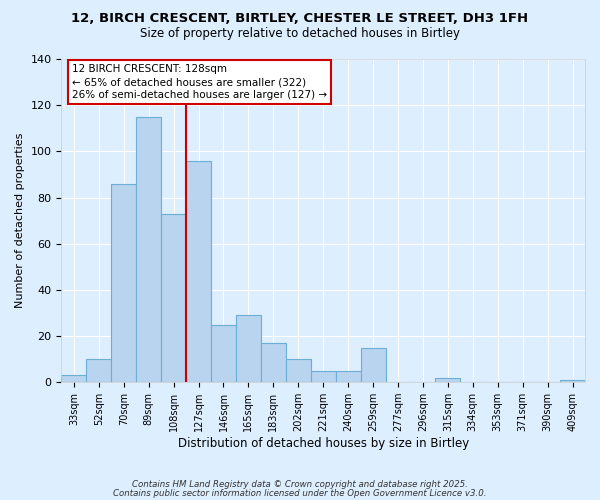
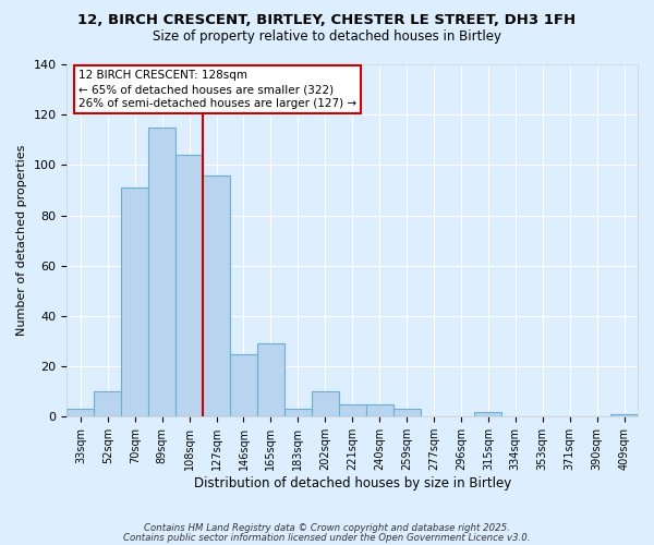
70sqm: 86 -> 91
108sqm: 73 -> 104
183sqm: 17 -> 3
259sqm: 15 -> 3
